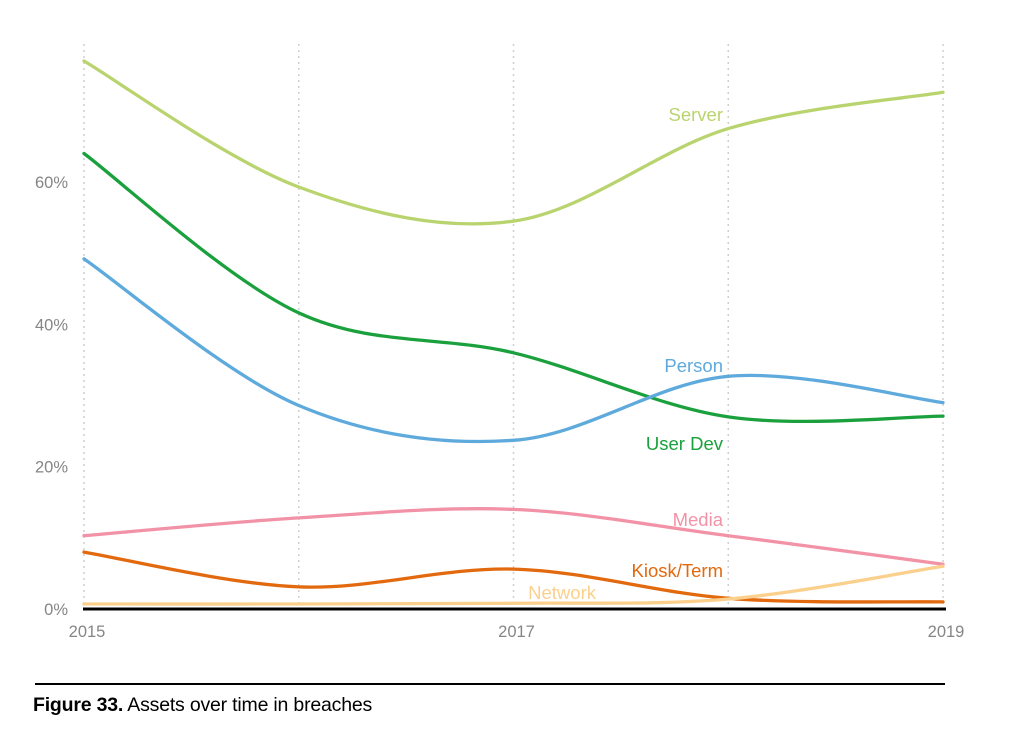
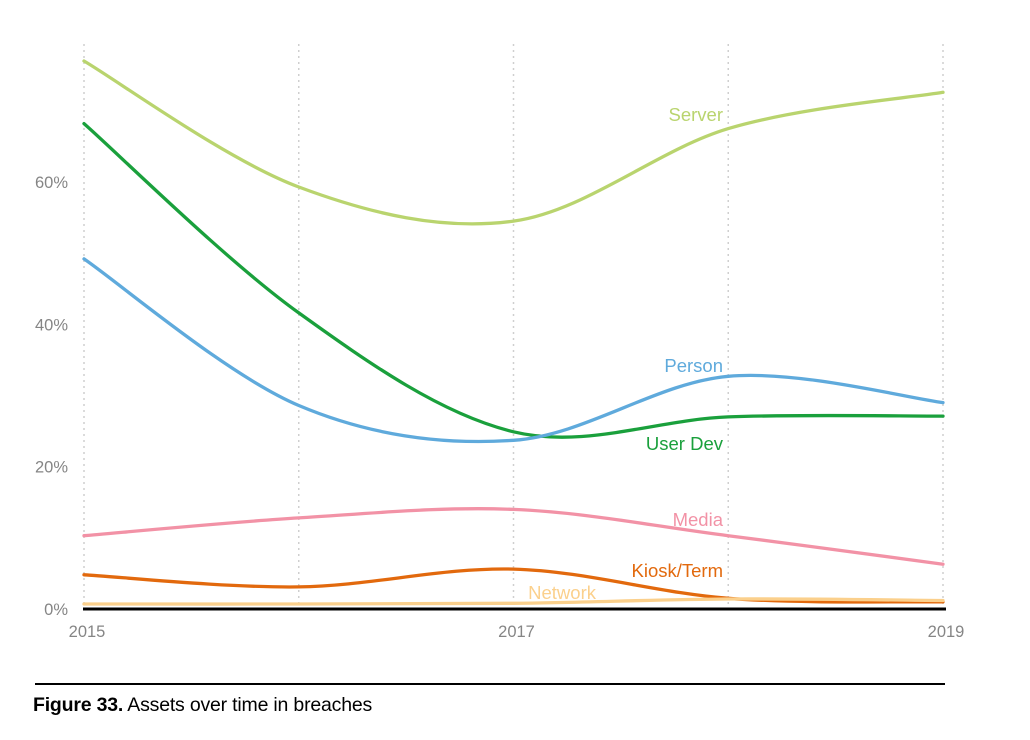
User Dev/2015: 64% -> 68%
Kiosk/Term/2015: 8% -> 5%
User Dev/2017: 36% -> 25%
Network/2019: 6% -> 1%
